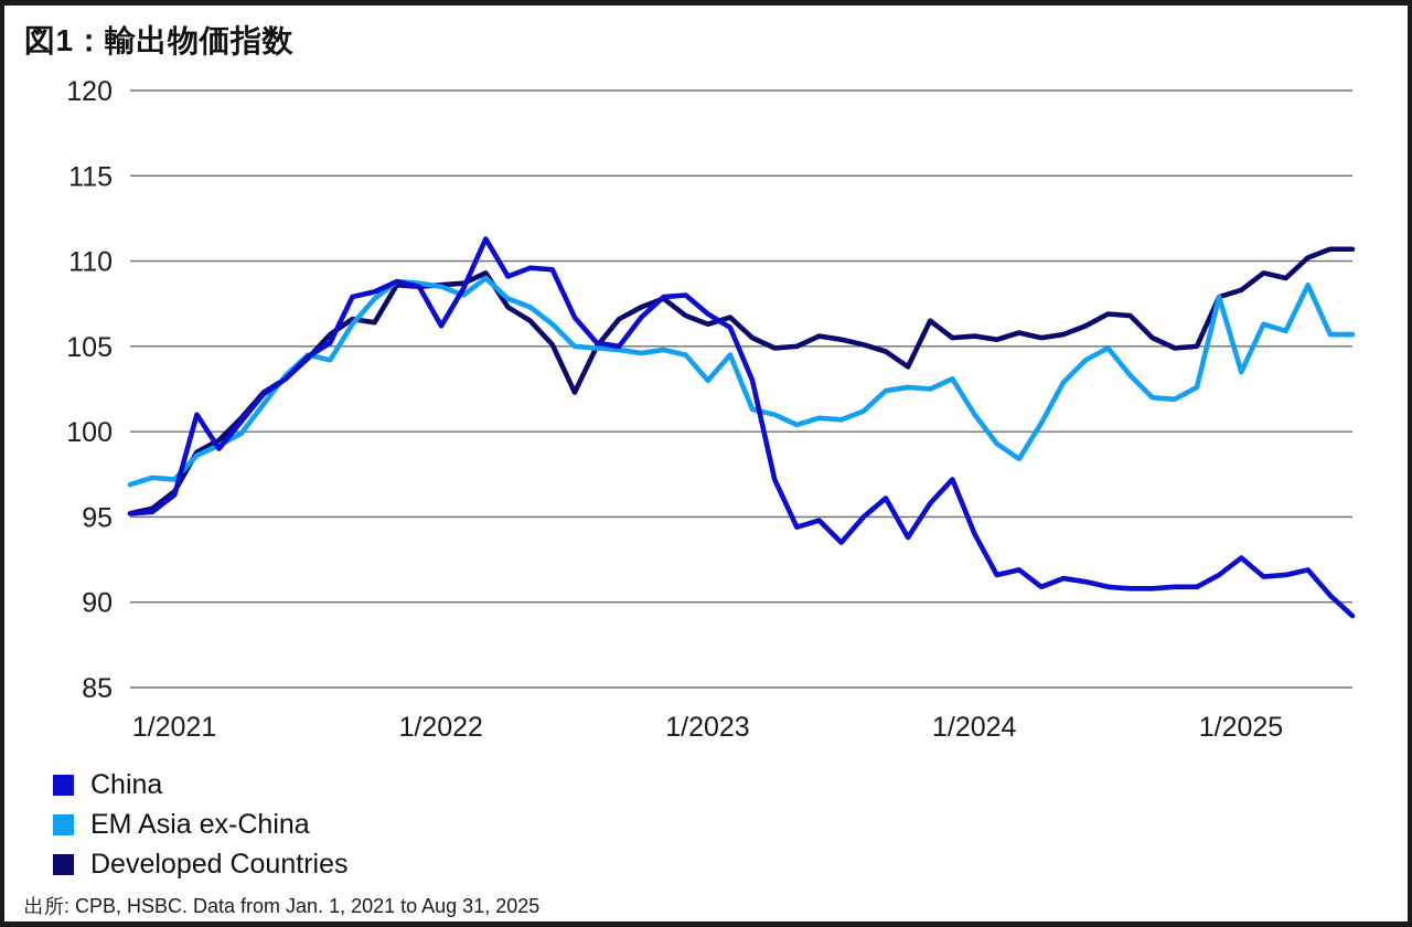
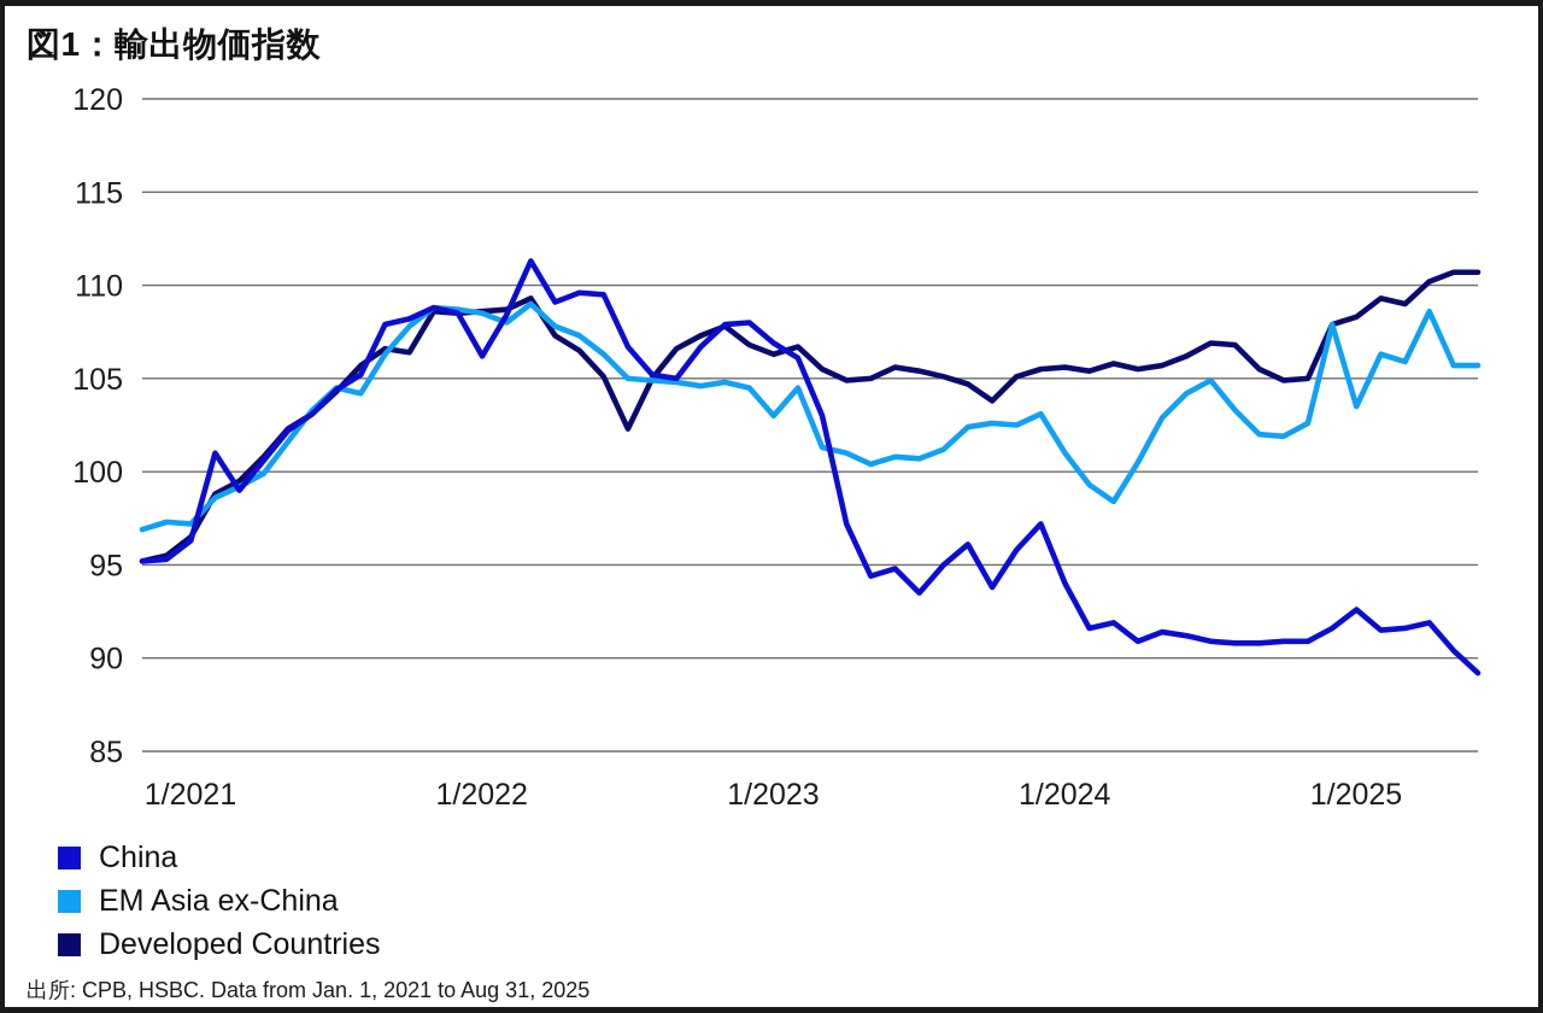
Developed Countries/1/2024: 106.5 -> 105.1
